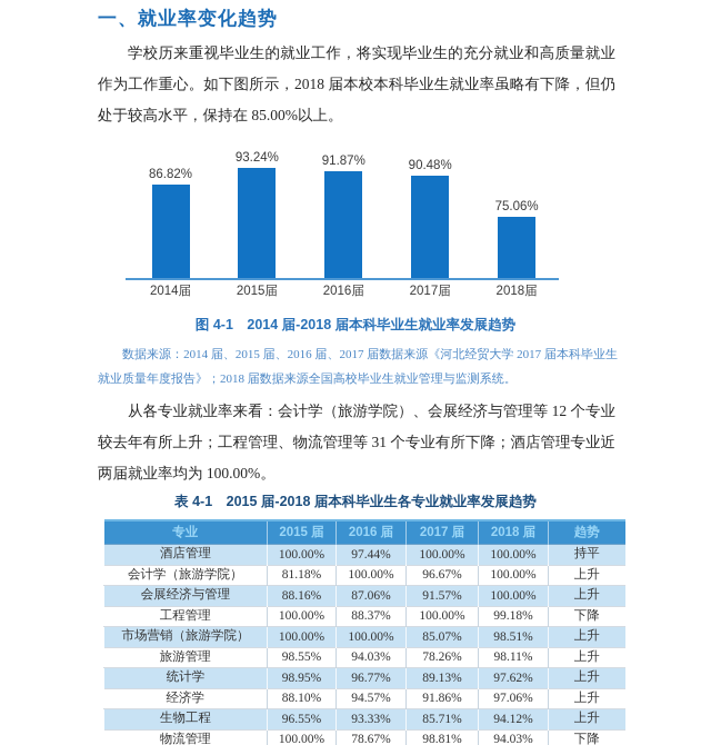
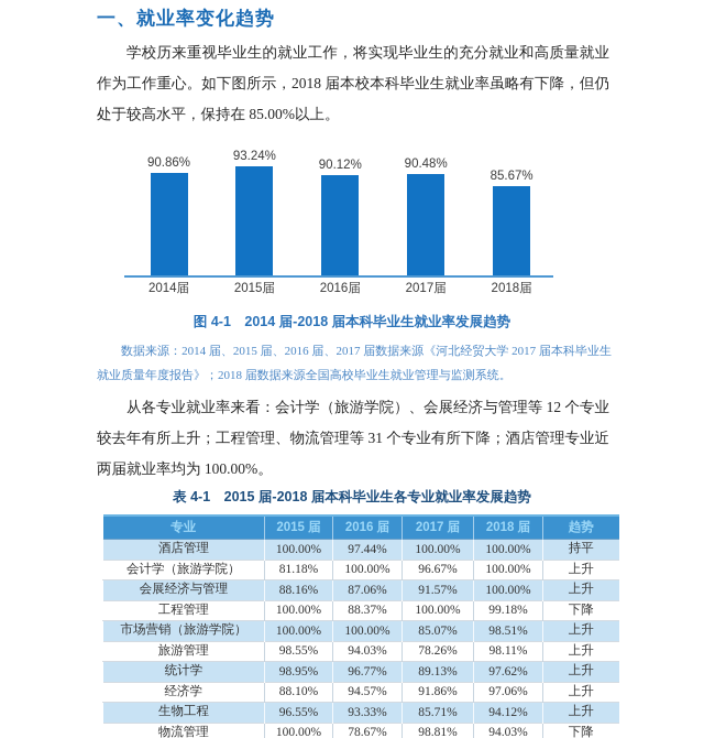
2014届: 86.82% -> 90.86%
2016届: 91.87% -> 90.12%
2018届: 75.06% -> 85.67%
